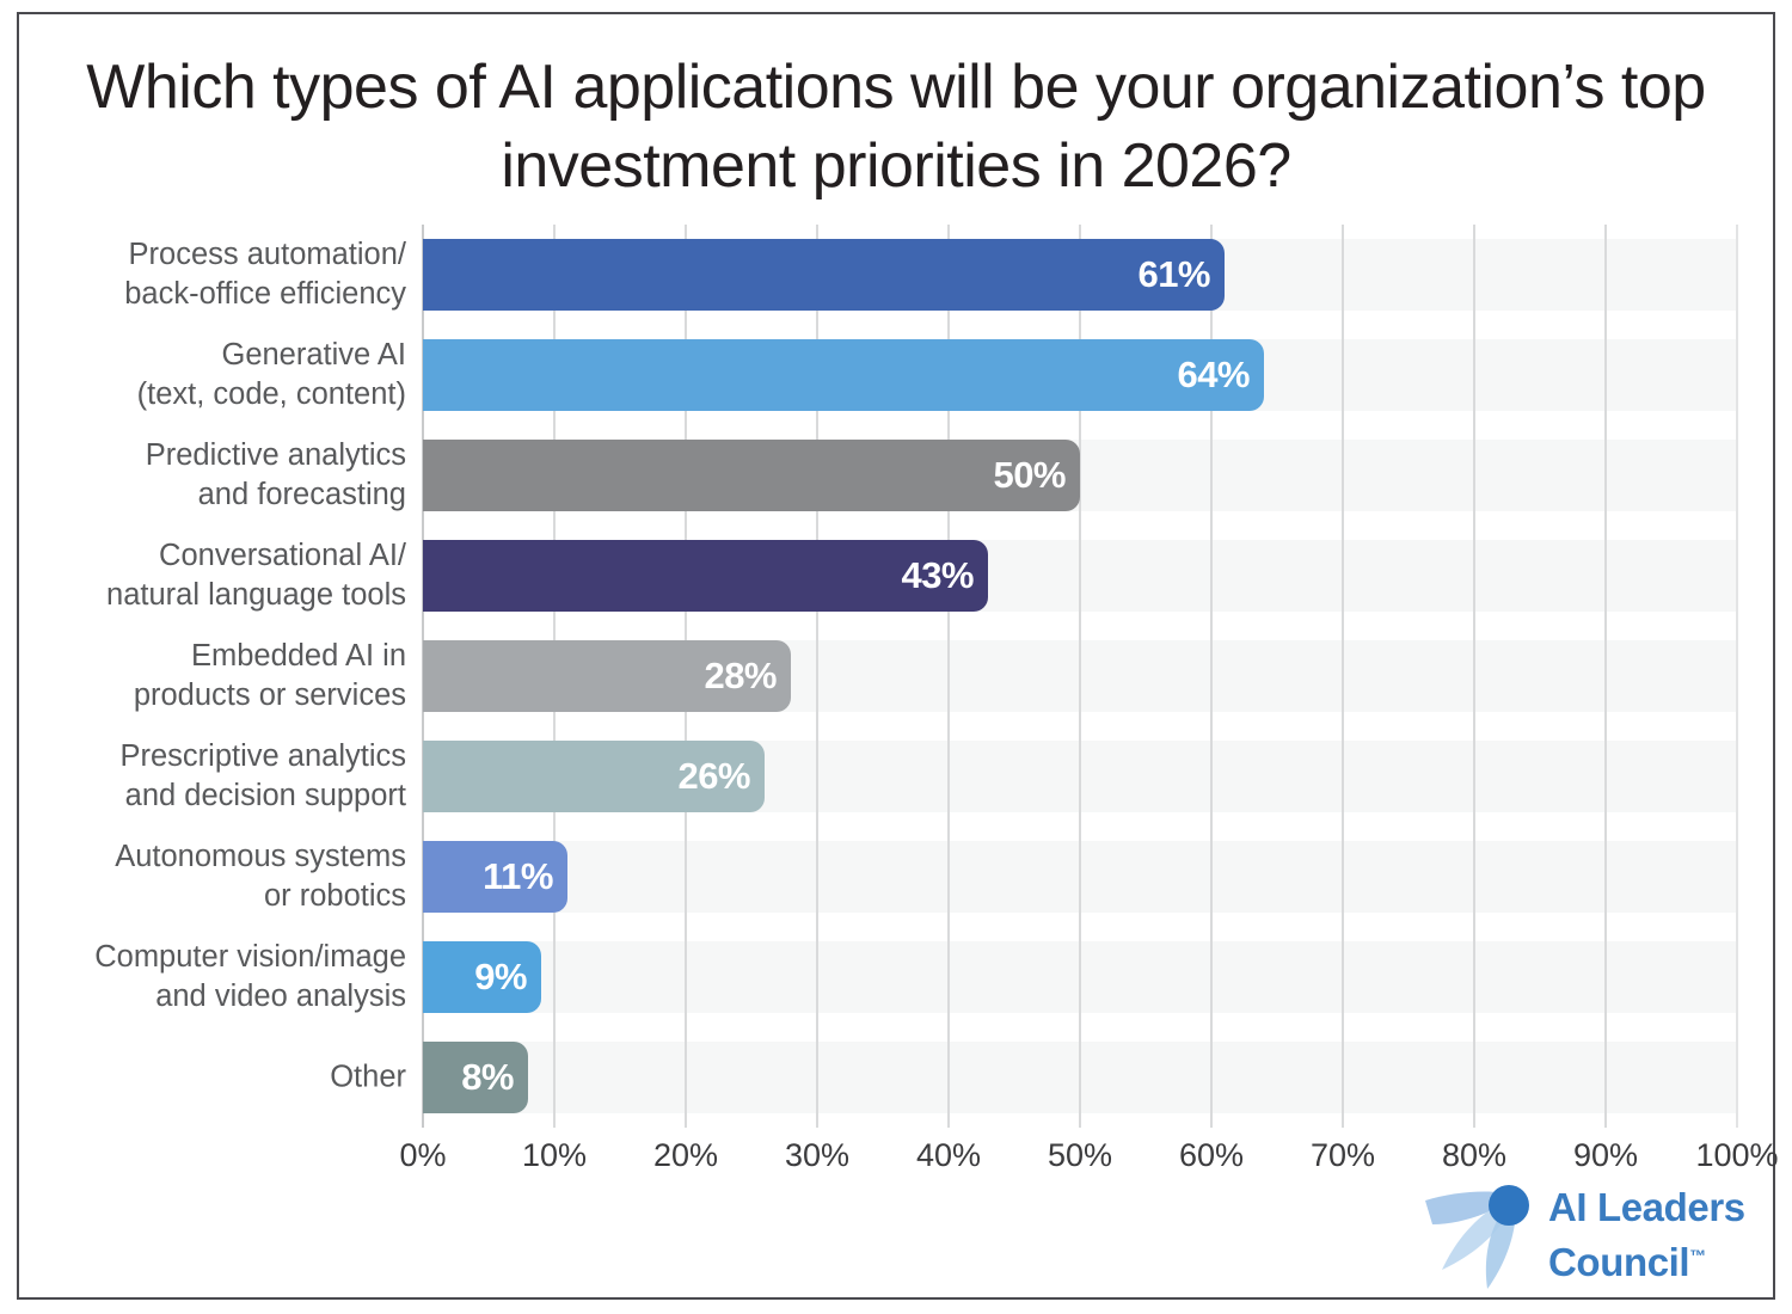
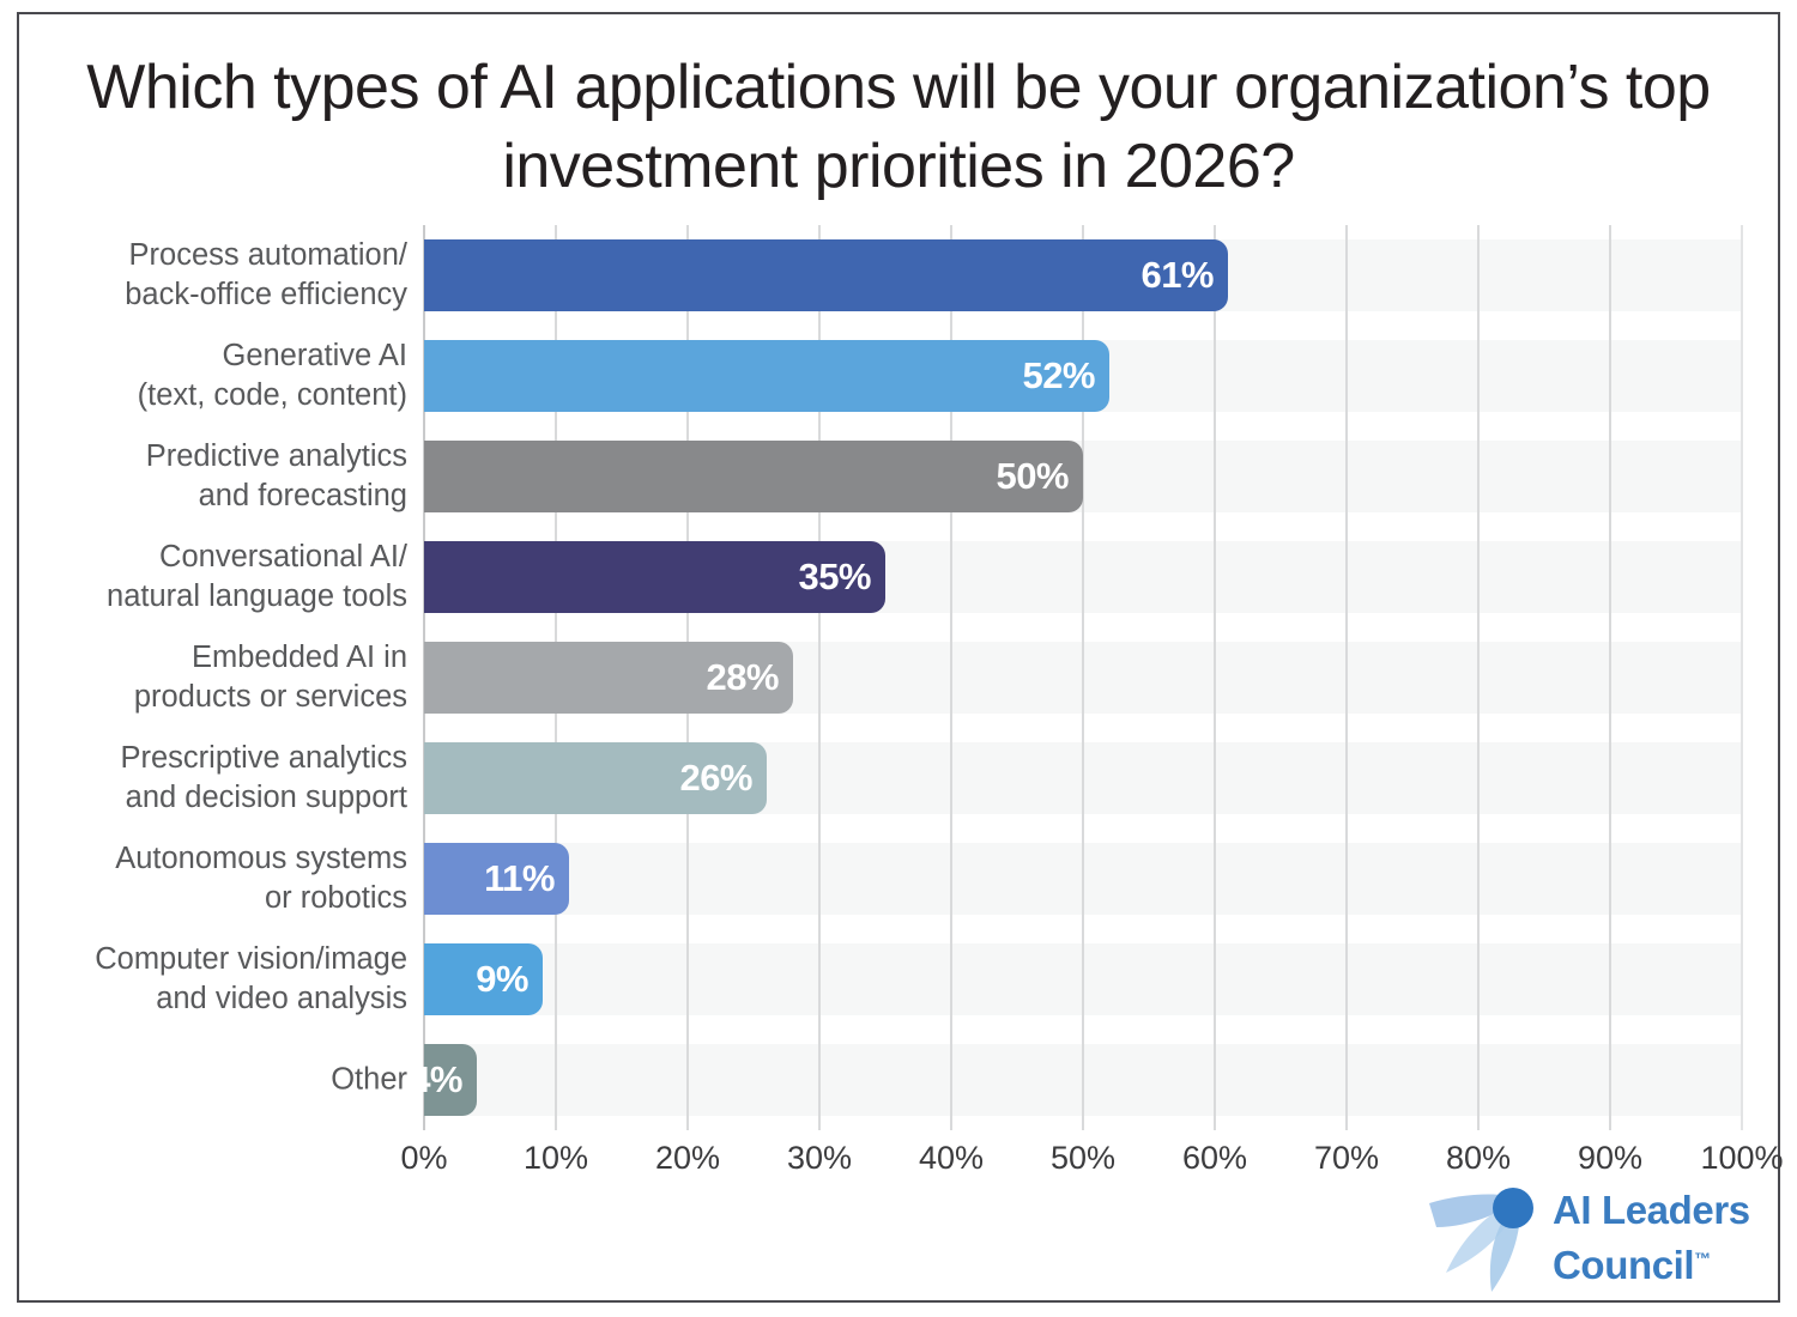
Generative AI (text, code, content): 64% -> 52%
Conversational AI/ natural language tools: 43% -> 35%
Other: 8% -> 4%
